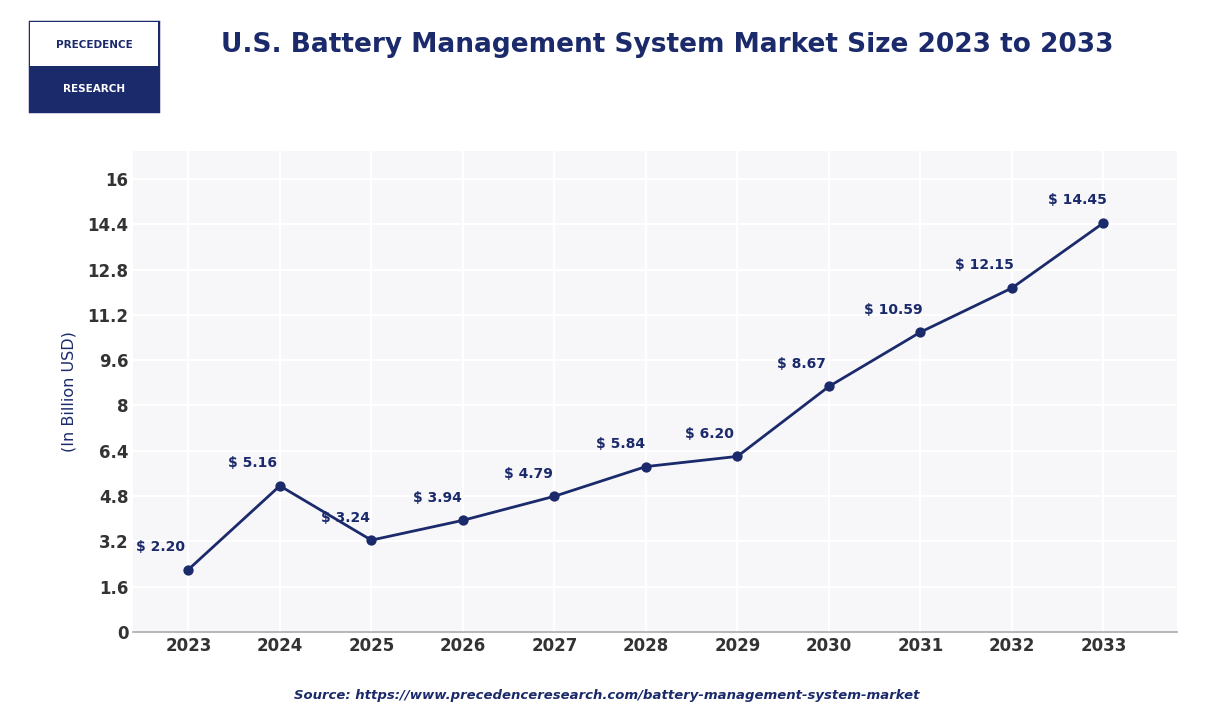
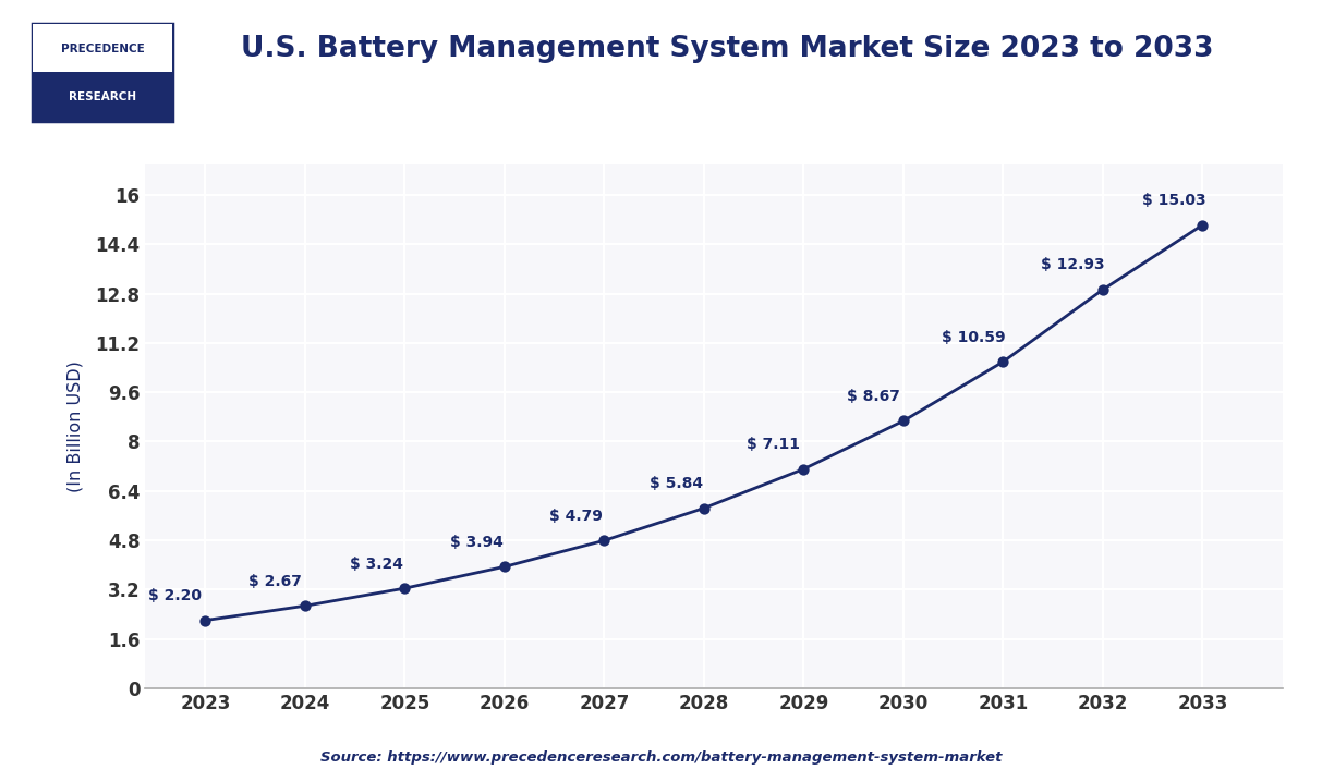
2024: 5.16 -> 2.67
2029: 6.20 -> 7.11
2032: 12.15 -> 12.93
2033: 14.45 -> 15.03
